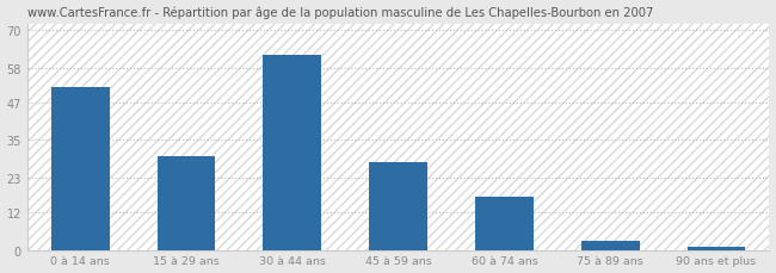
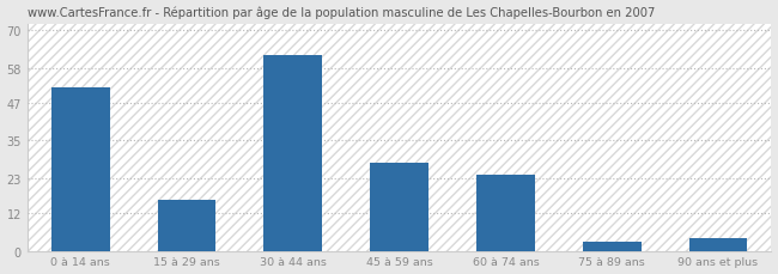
15 à 29 ans: 30 -> 16
60 à 74 ans: 17 -> 24
90 ans et plus: 1 -> 4
